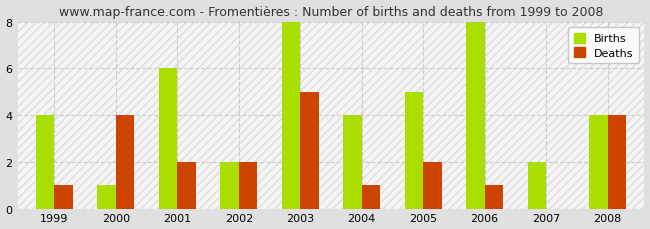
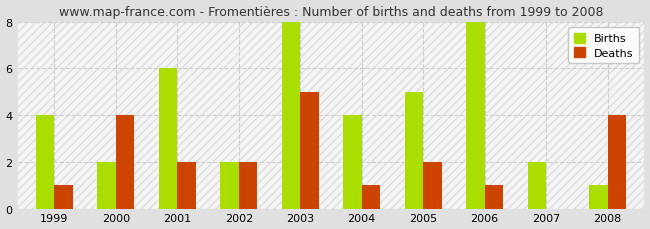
Births/2000: 1 -> 2
Births/2008: 4 -> 1
